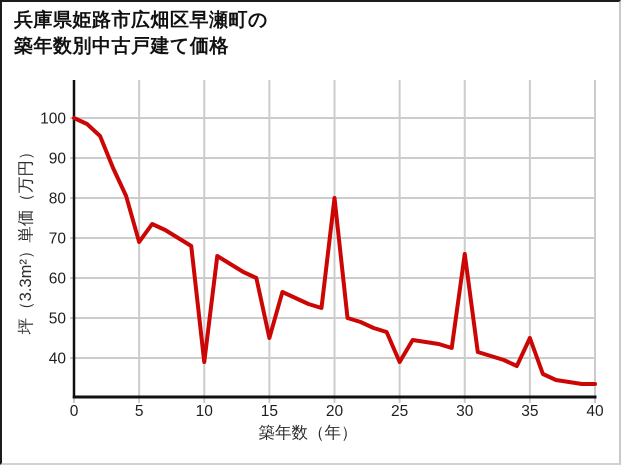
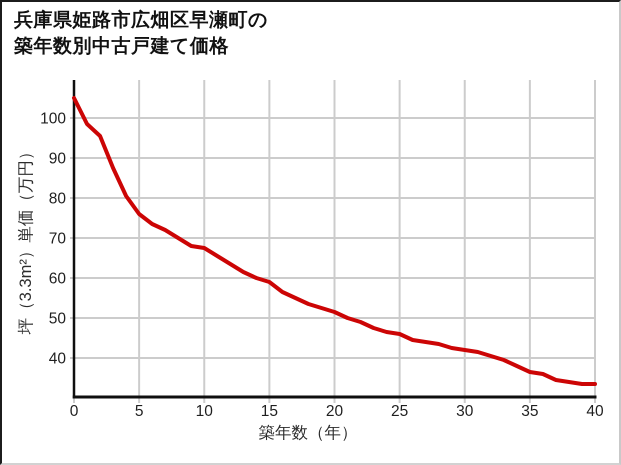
0: 100 -> 105
5: 69 -> 76
10: 39 -> 68
15: 45 -> 59
20: 80 -> 52
25: 39 -> 46
30: 66 -> 42
35: 45 -> 36
